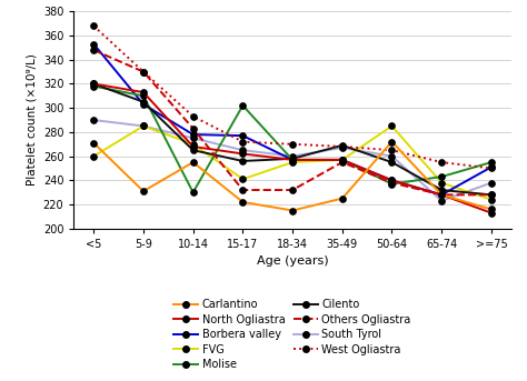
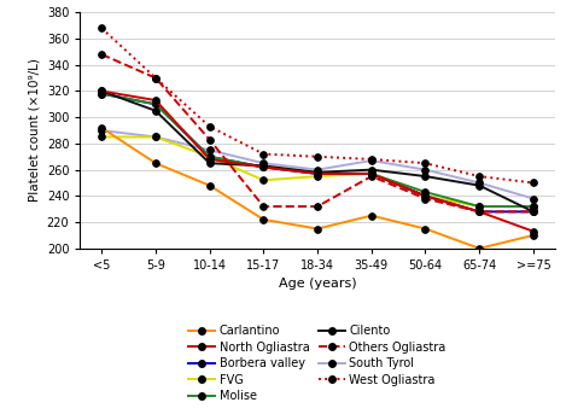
Carlantino/<5: 271 -> 292
Borbera valley/<5: 353 -> 318
FVG/<5: 260 -> 285
Carlantino/5-9: 231 -> 265
Borbera valley/5-9: 303 -> 310
Carlantino/10-14: 255 -> 248
Borbera valley/10-14: 278 -> 270
Molise/10-14: 230 -> 270
Borbera valley/15-17: 277 -> 262
Molise/15-17: 302 -> 262
FVG/15-17: 241 -> 252
Cilento/15-17: 256 -> 263
Cilento/35-49: 269 -> 260
Carlantino/50-64: 272 -> 215
Molise/50-64: 237 -> 243
FVG/50-64: 285 -> 240
Carlantino/65-74: 228 -> 200
Molise/65-74: 243 -> 232
FVG/65-74: 238 -> 232
Cilento/65-74: 232 -> 248
South Tyrol/65-74: 223 -> 250
Carlantino/>=75: 216 -> 210
Borbera valley/>=75: 251 -> 228
Molise/>=75: 255 -> 232
FVG/>=75: 224 -> 232
